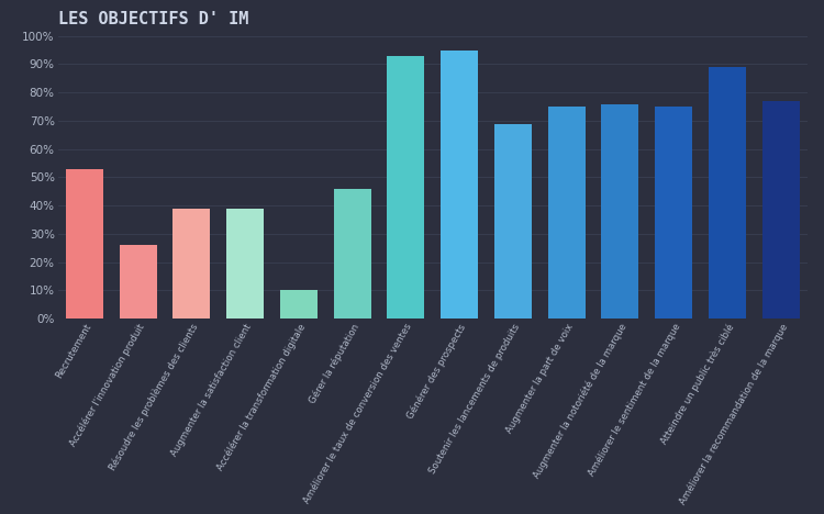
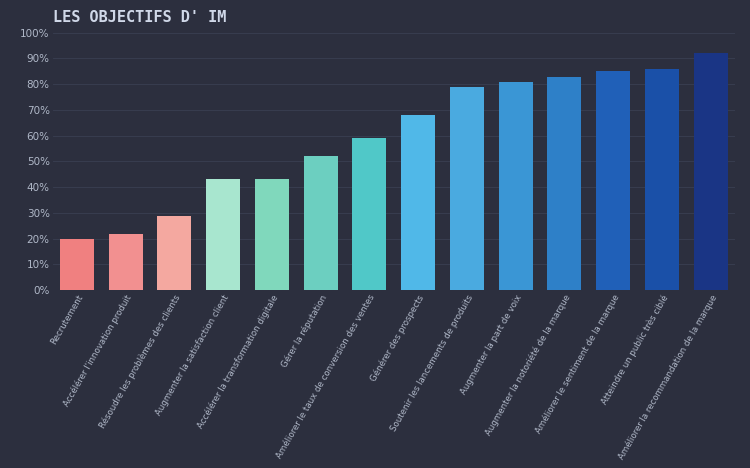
Recrutement: 53% -> 20%
Accélérer l'innovation produit: 26% -> 22%
Résoudre les problèmes des clients: 39% -> 29%
Augmenter la satisfaction client: 39% -> 43%
Accélérer la transformation digitale: 10% -> 43%
Gérer la réputation: 46% -> 52%
Améliorer le taux de conversion des ventes: 93% -> 59%
Générer des prospects: 95% -> 68%
Soutenir les lancements de produits: 69% -> 79%
Augmenter la part de voix: 75% -> 81%
Augmenter la notoriété de la marque: 76% -> 83%
Améliorer le sentiment de la marque: 75% -> 85%
Atteindre un public très ciblé: 89% -> 86%
Améliorer la recommandation de la marque: 77% -> 92%
